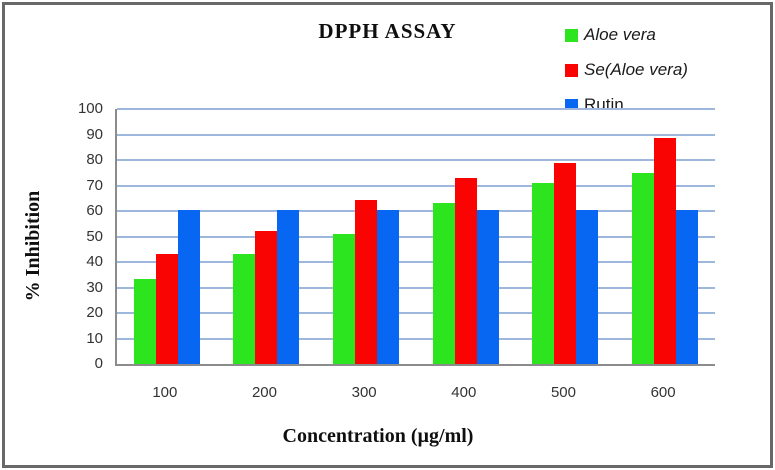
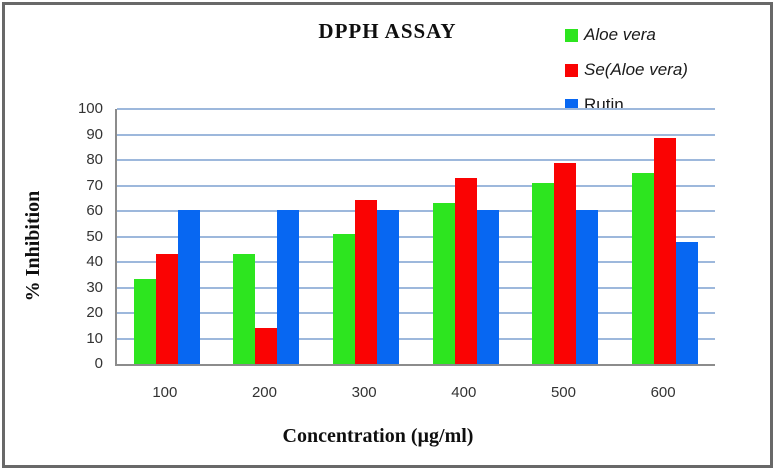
Se(Aloe vera)/200: 52 -> 14
Rutin/600: 60 -> 48
